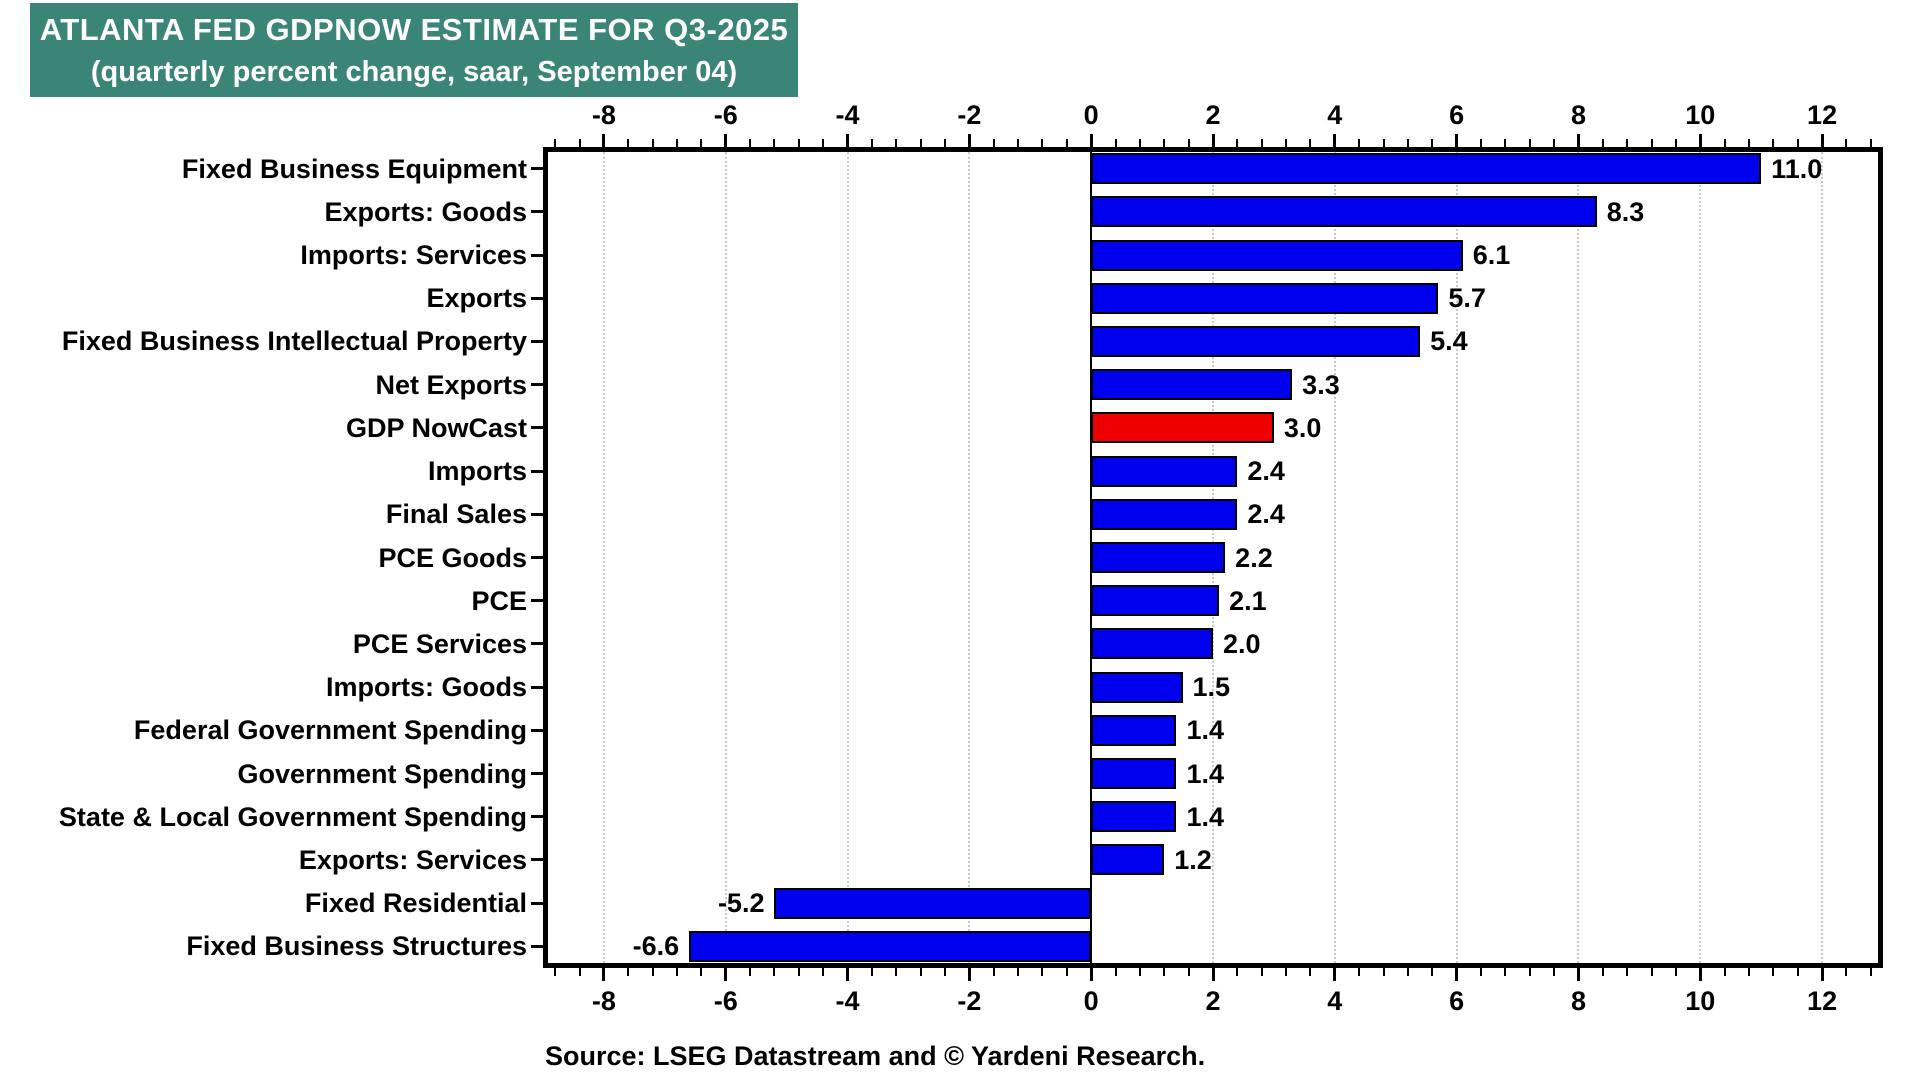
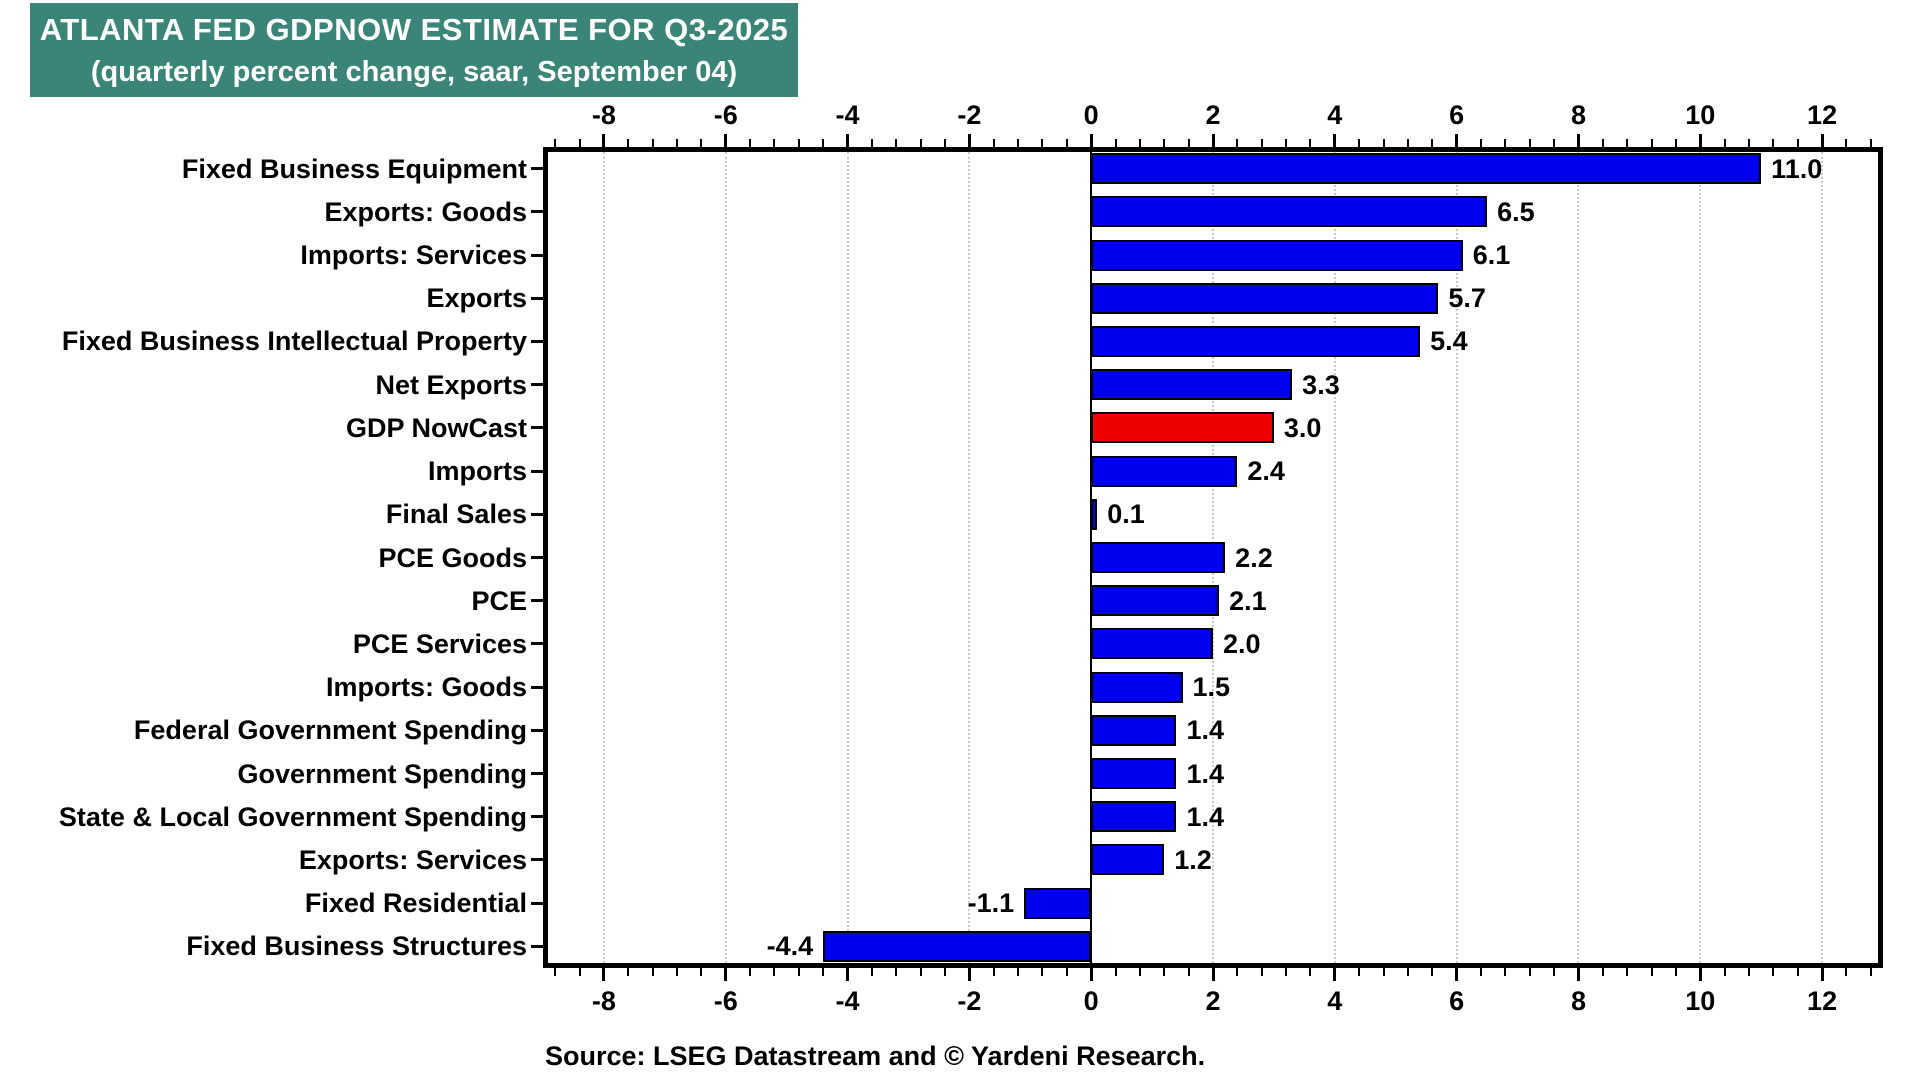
Exports: Goods: 8.3 -> 6.5
Final Sales: 2.4 -> 0.1
Fixed Residential: -5.2 -> -1.1
Fixed Business Structures: -6.6 -> -4.4
